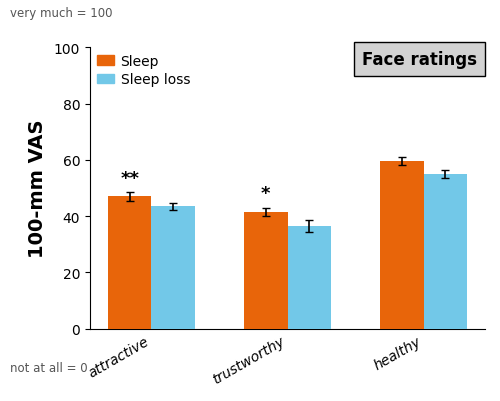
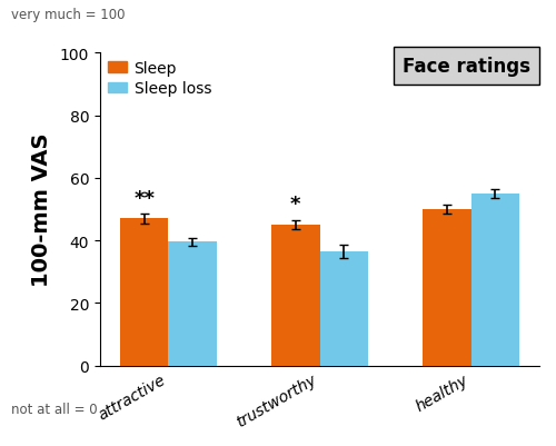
Sleep loss/attractive: 43.5 -> 39.5
Sleep/trustworthy: 41.5 -> 45.0
Sleep/healthy: 59.5 -> 50.0
